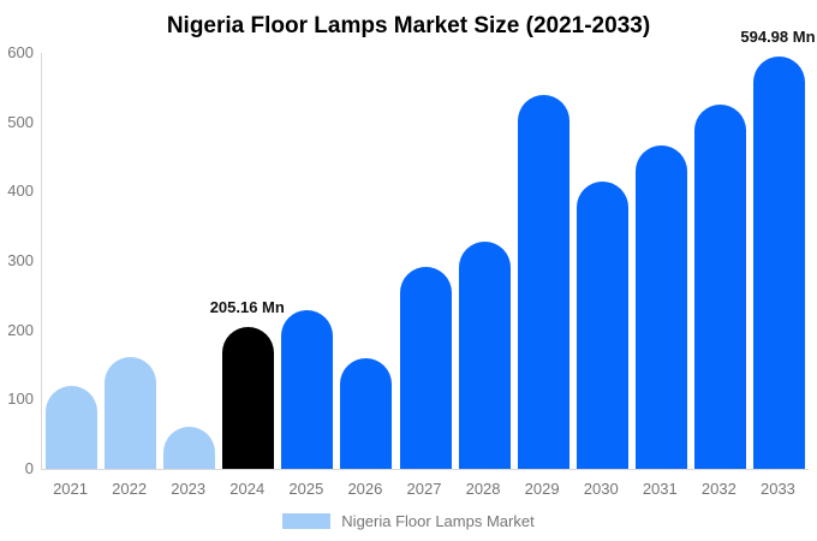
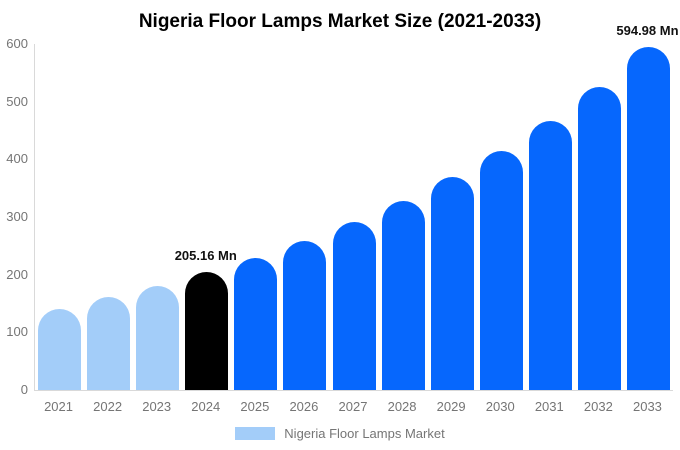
2021: 120 -> 140
2023: 60 -> 180
2026: 160 -> 260
2029: 540 -> 370
